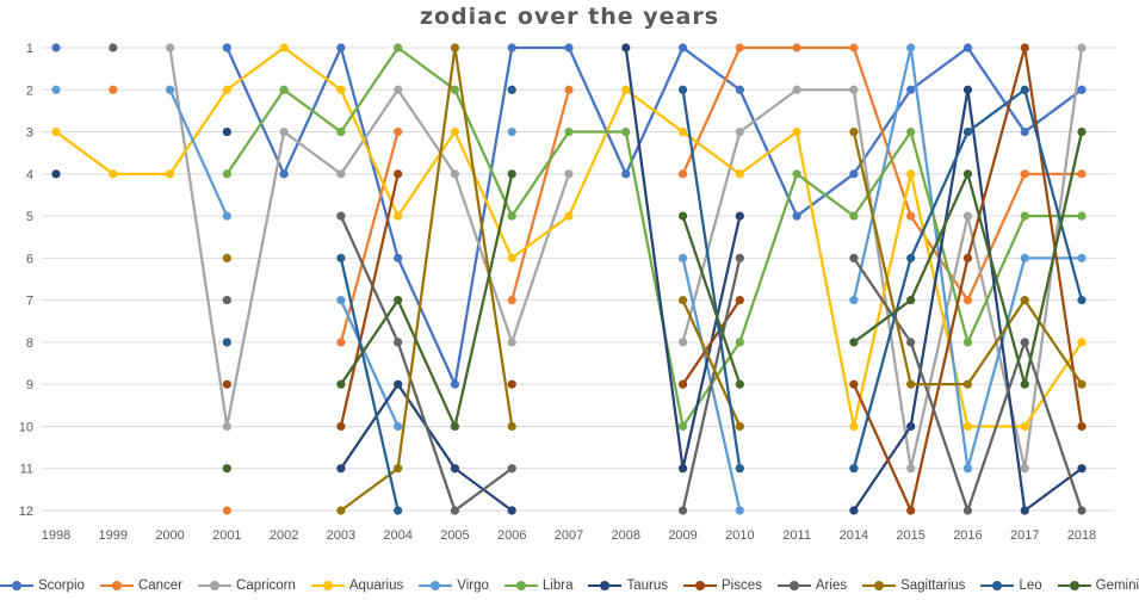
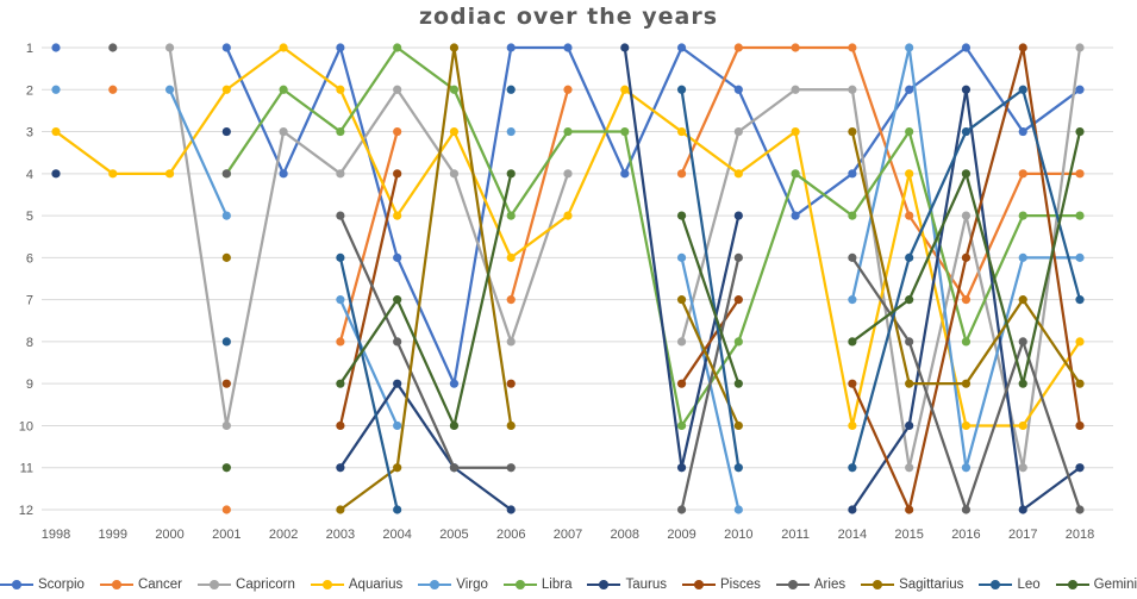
Aries/2001: 7 -> 4
Aries/2005: 12 -> 11
